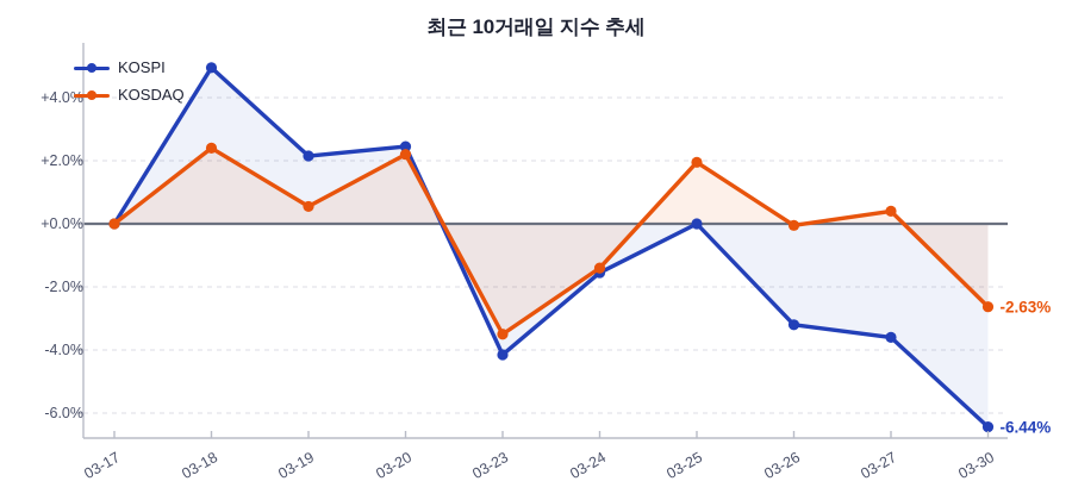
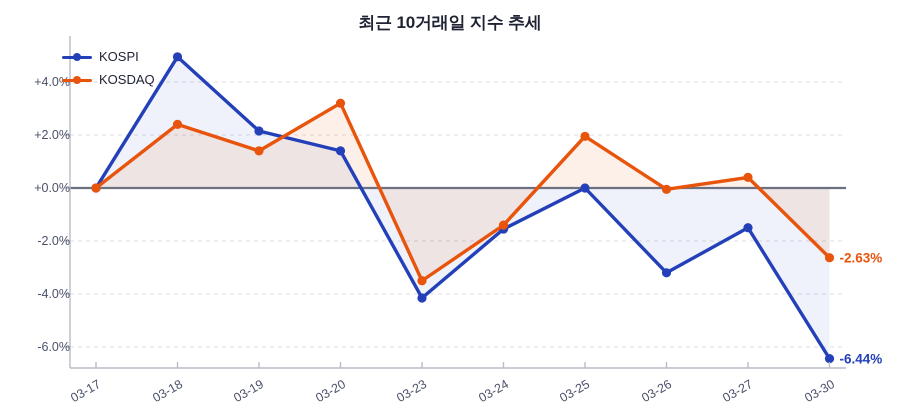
KOSDAQ/03-19: 0.6% -> 1.4%
KOSPI/03-20: 2.5% -> 1.4%
KOSDAQ/03-20: 2.2% -> 3.2%
KOSPI/03-27: -3.6% -> -1.5%
